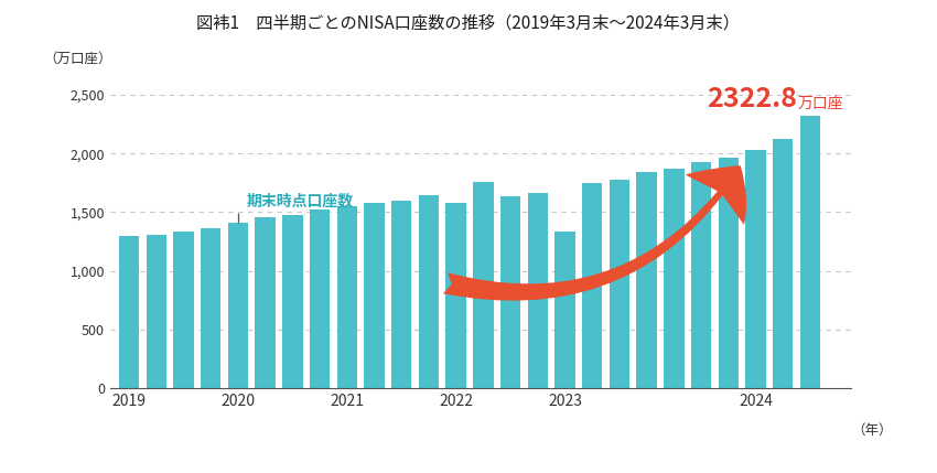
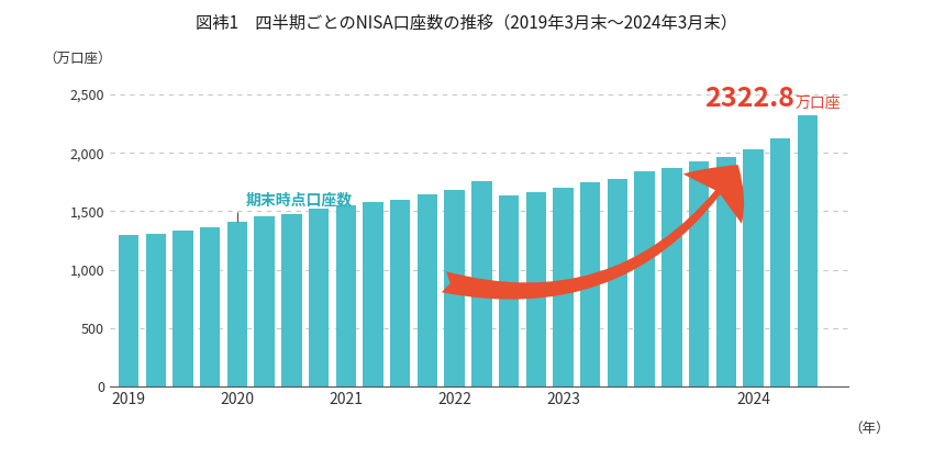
2022: 1,580 -> 1,680
2023: 1,330 -> 1,700
